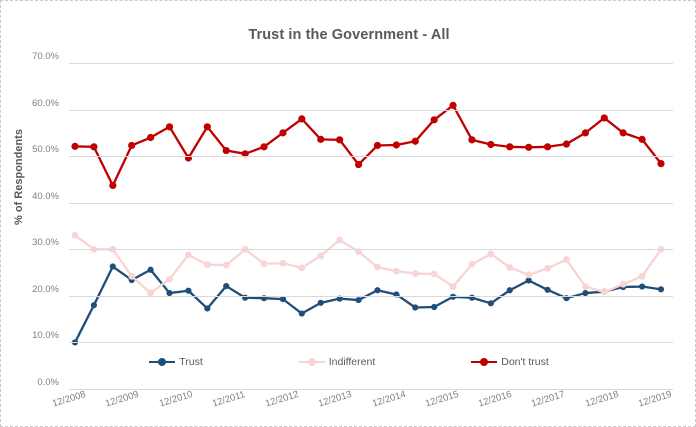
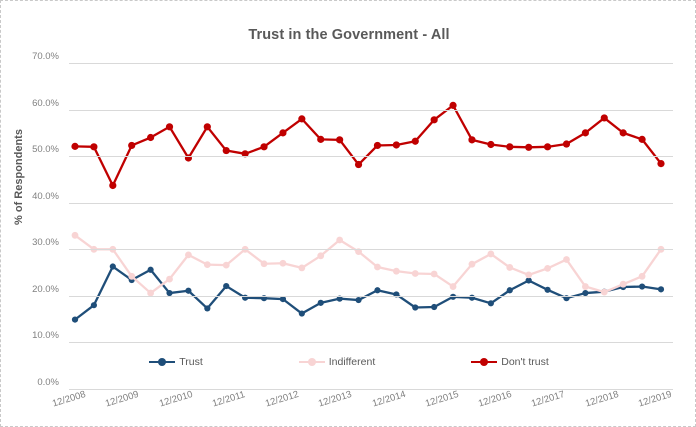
Trust/12/2008: 10% -> 15%
